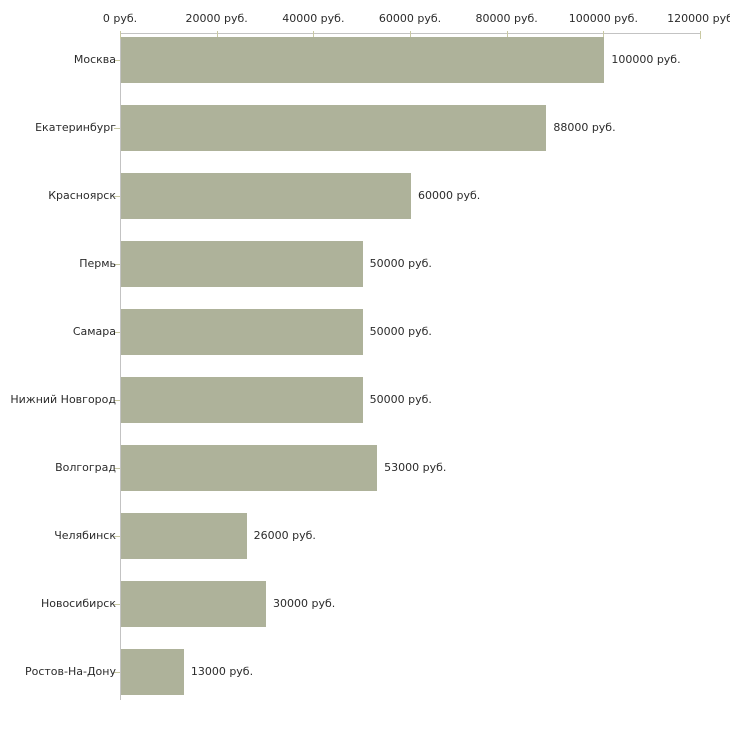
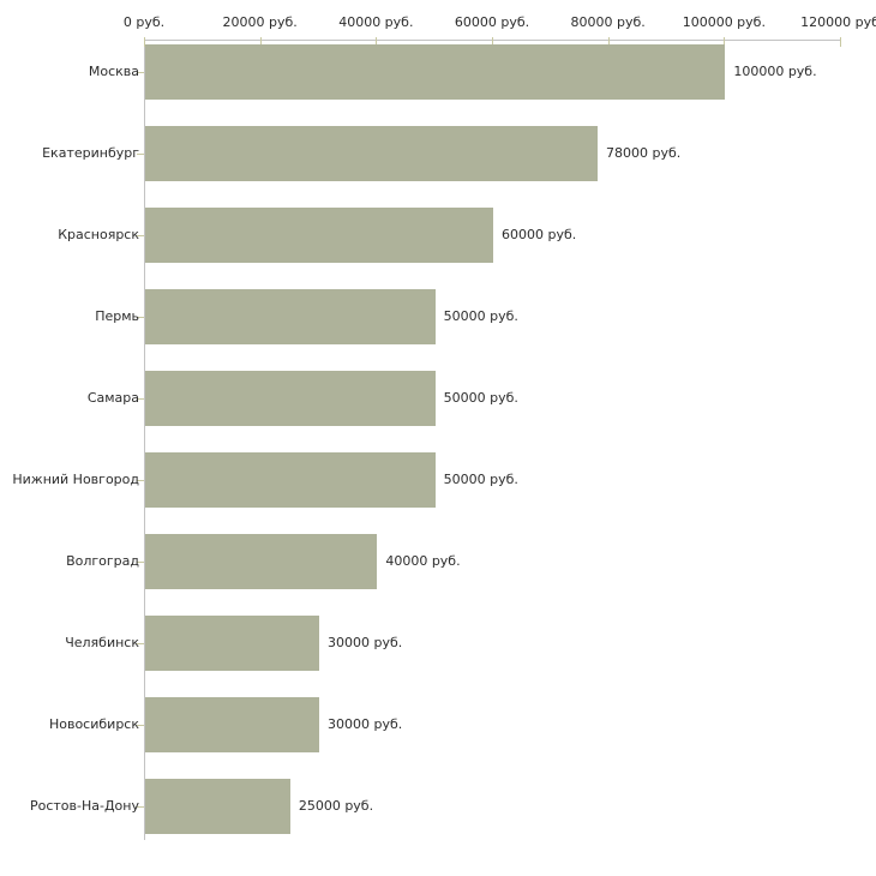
Екатеринбург: 88000 -> 78000
Волгоград: 53000 -> 40000
Челябинск: 26000 -> 30000
Ростов-На-Дону: 13000 -> 25000
